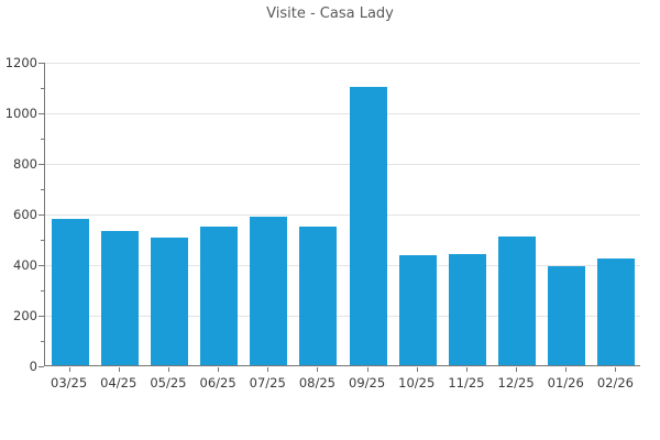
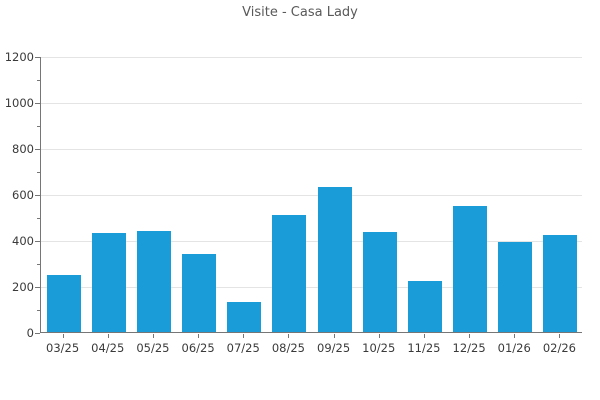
03/25: 580 -> 250
04/25: 530 -> 430
05/25: 500 -> 440
06/25: 550 -> 340
07/25: 580 -> 130
08/25: 550 -> 510
09/25: 1100 -> 630
11/25: 440 -> 220
12/25: 510 -> 550
